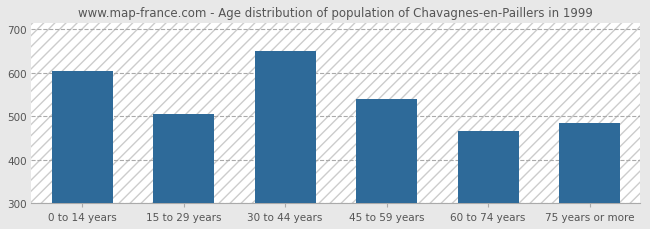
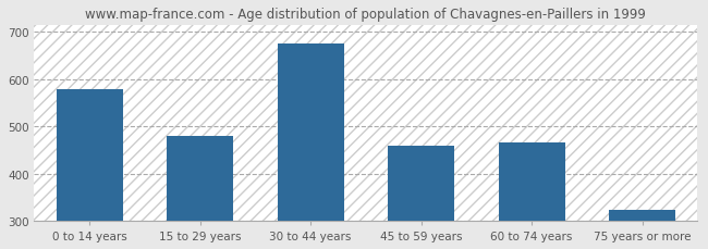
0 to 14 years: 605 -> 578
15 to 29 years: 505 -> 480
30 to 44 years: 650 -> 675
45 to 59 years: 540 -> 460
75 years or more: 485 -> 323
